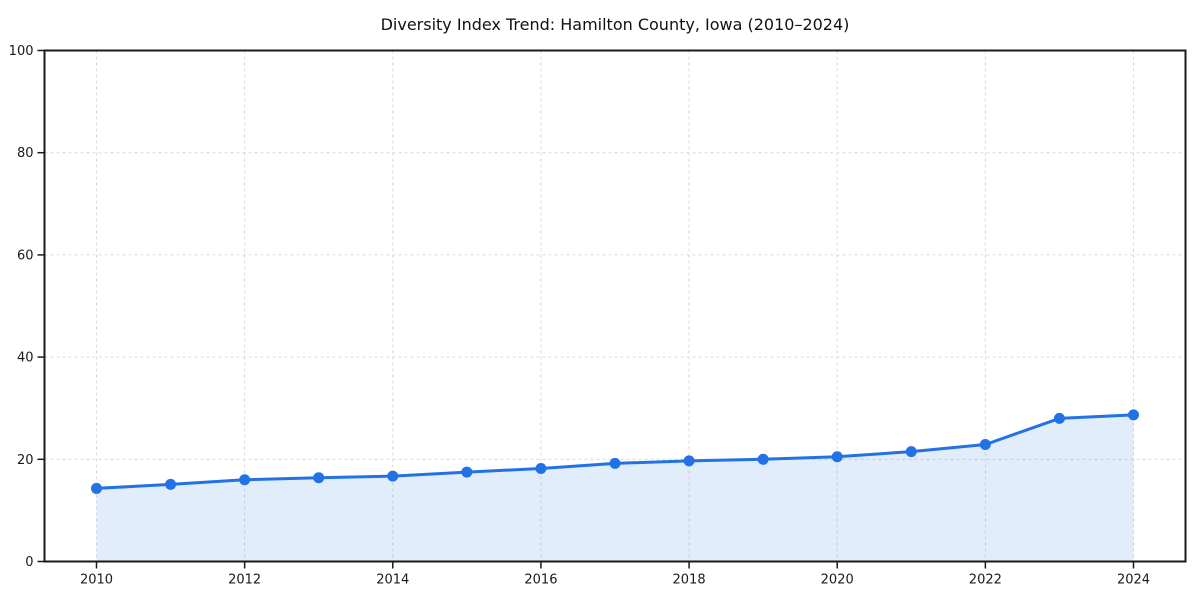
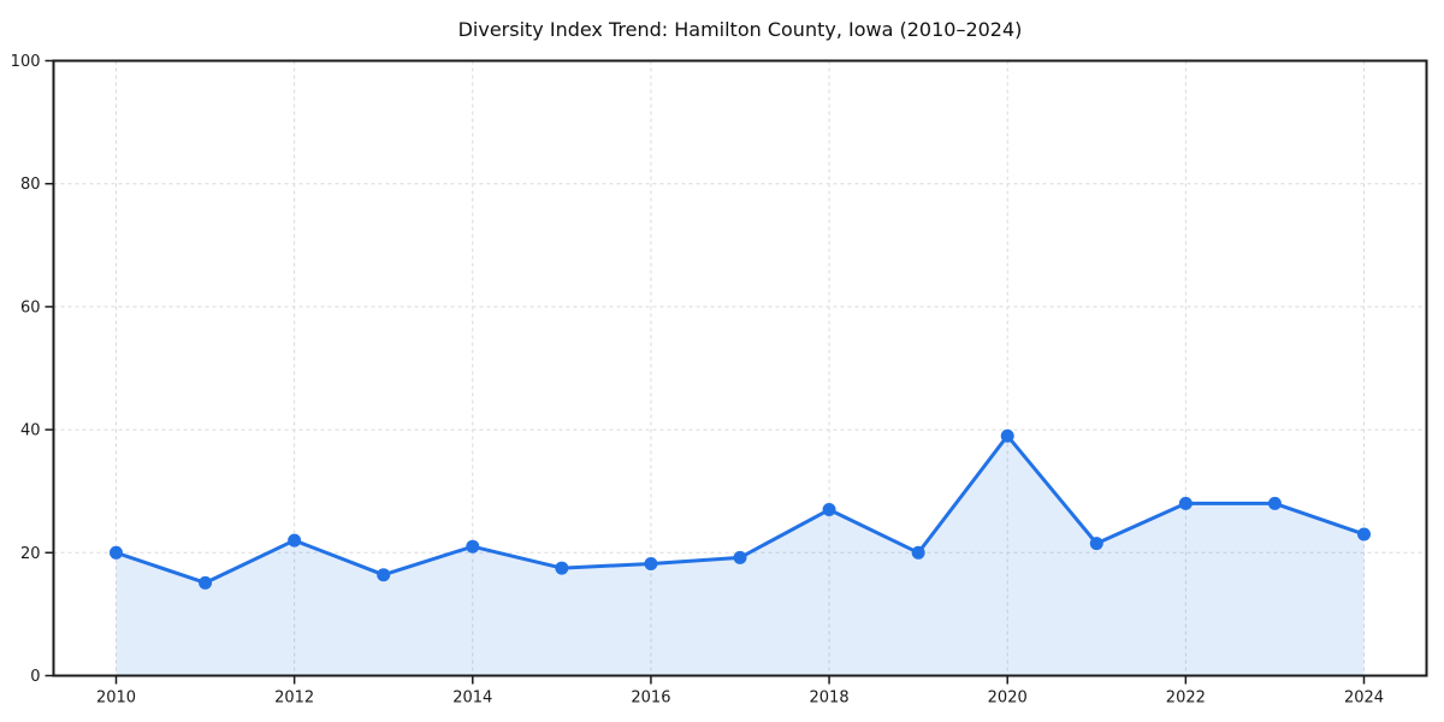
2010: 14 -> 20
2012: 16 -> 22
2014: 17 -> 21
2018: 20 -> 27
2020: 20 -> 39
2022: 23 -> 28
2024: 29 -> 23
